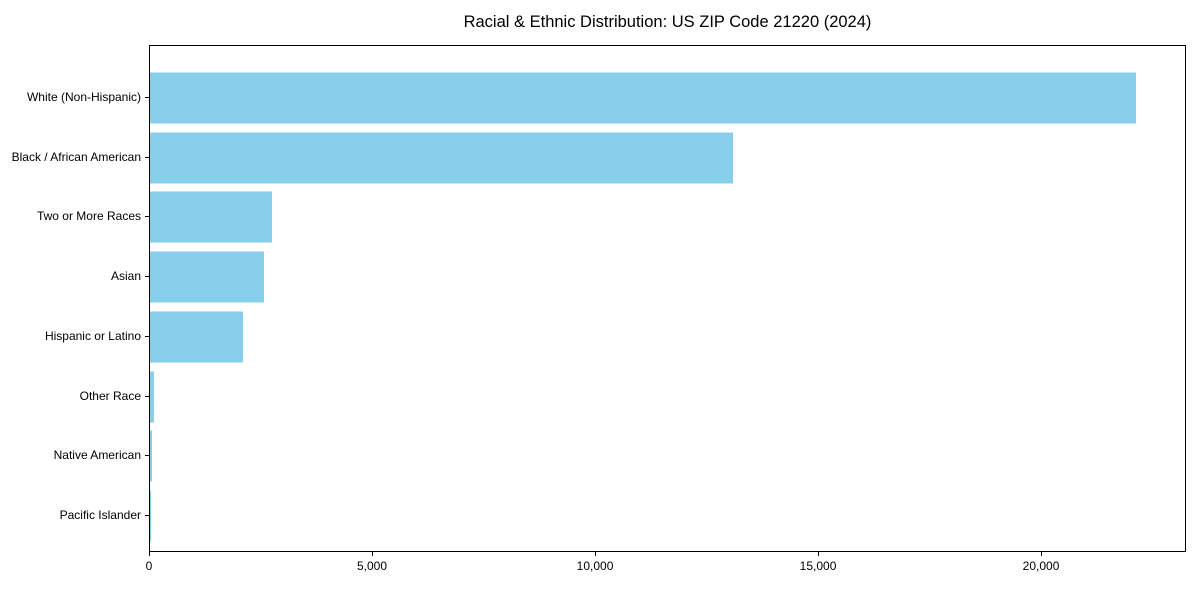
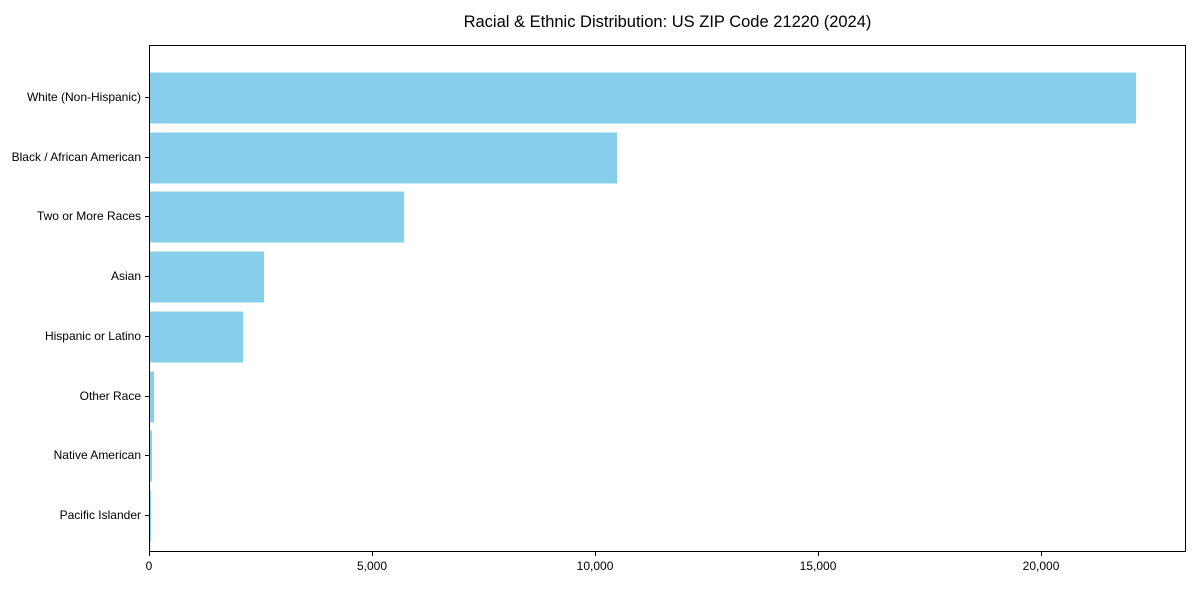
Black / African American: 13100 -> 10500
Two or More Races: 2800 -> 5700
